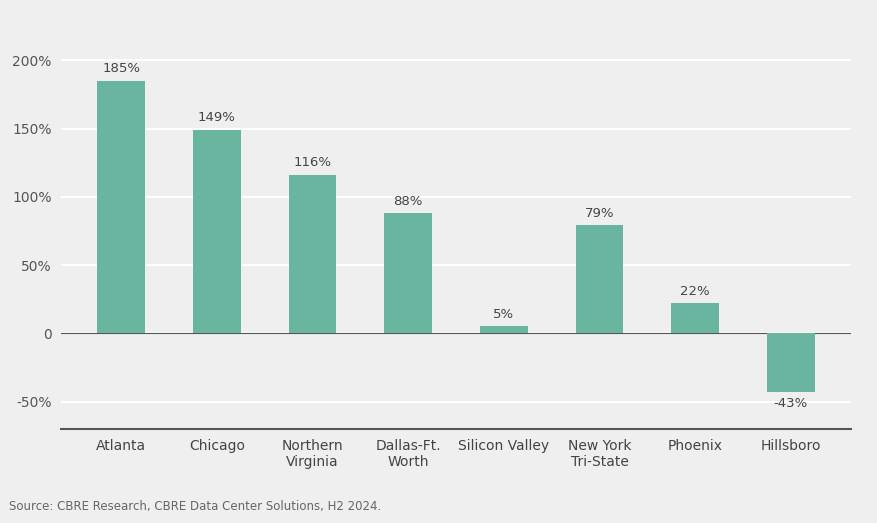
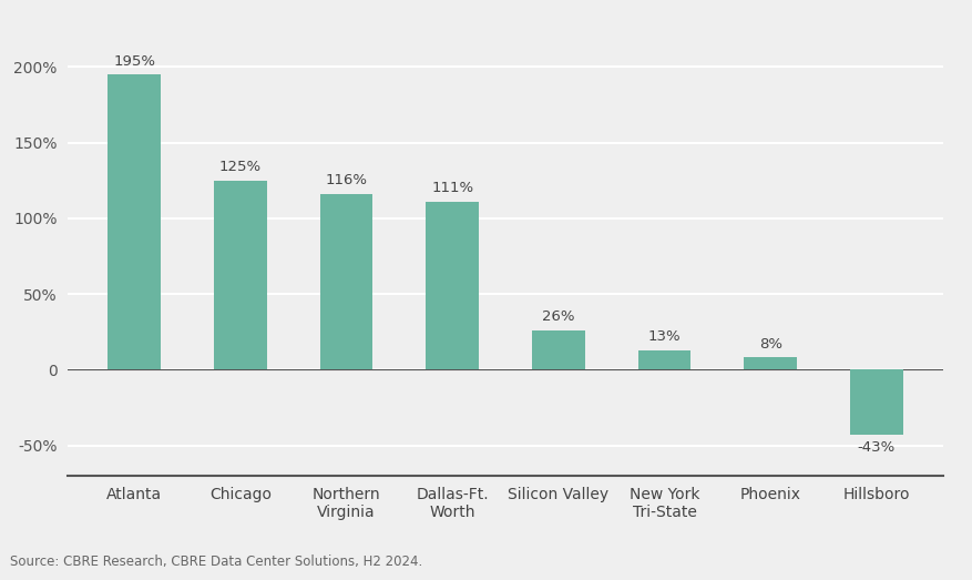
Atlanta: 185% -> 195%
Chicago: 149% -> 125%
Dallas-Ft. Worth: 88% -> 111%
Silicon Valley: 5% -> 26%
New York Tri-State: 79% -> 13%
Phoenix: 22% -> 8%
